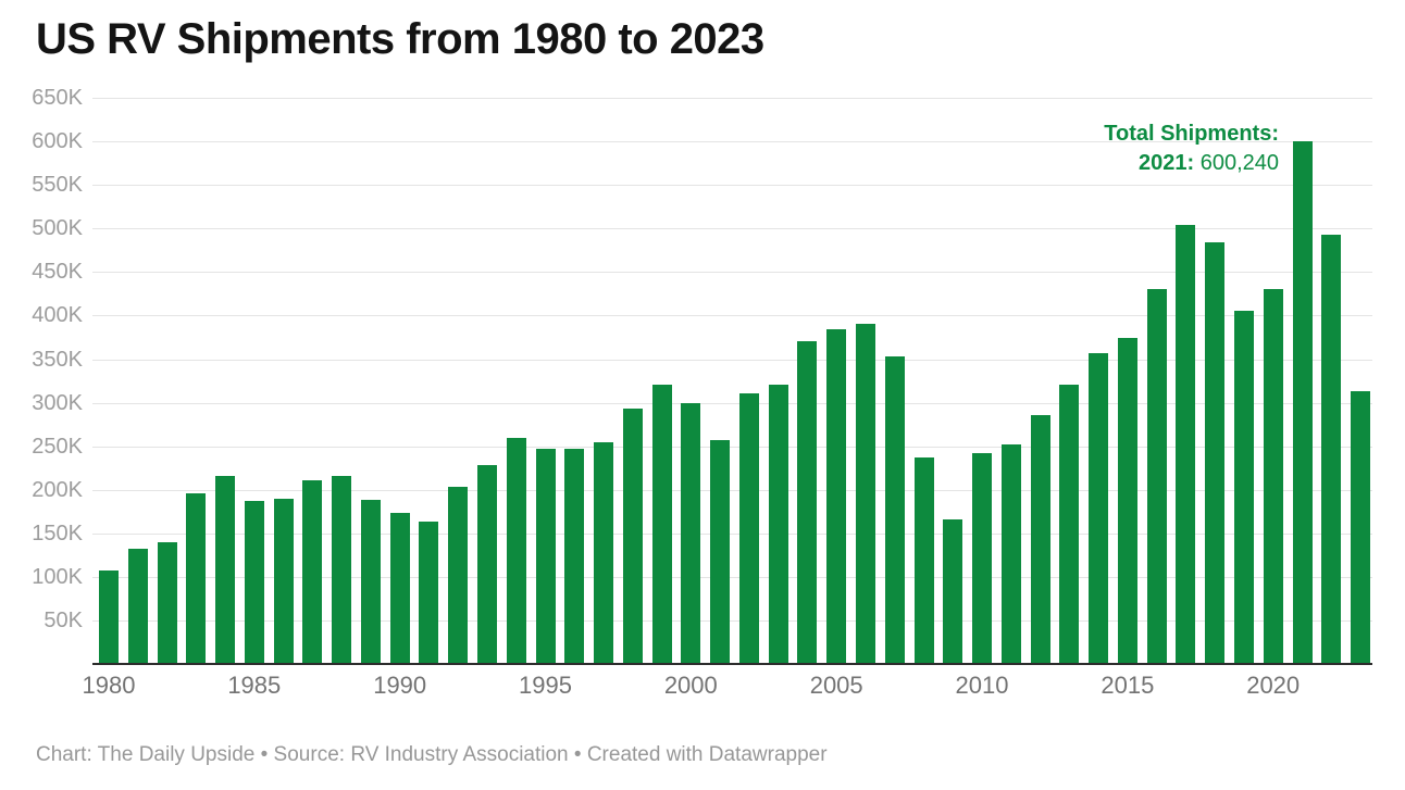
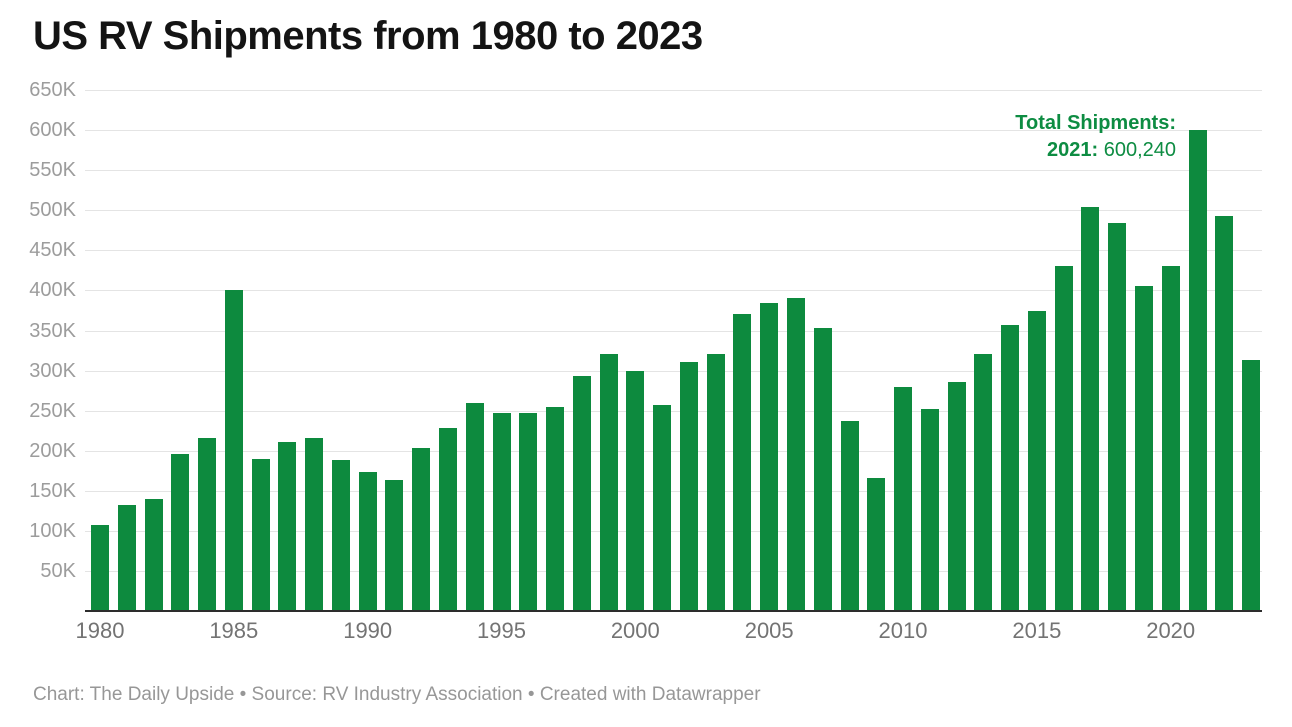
1985: 190K -> 400K
2010: 240K -> 280K
